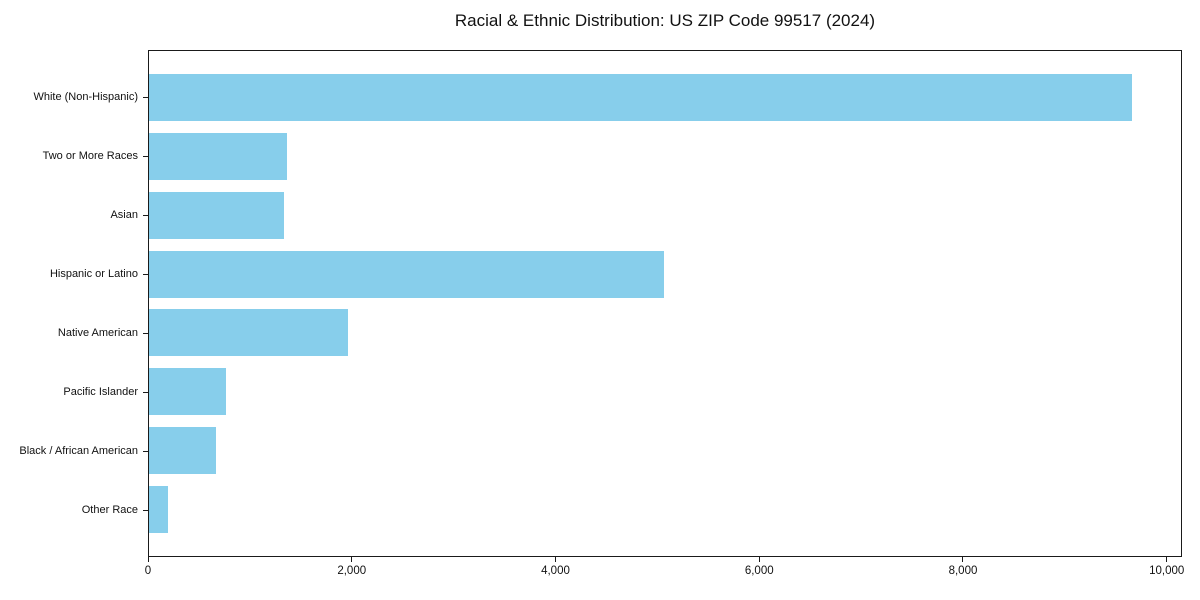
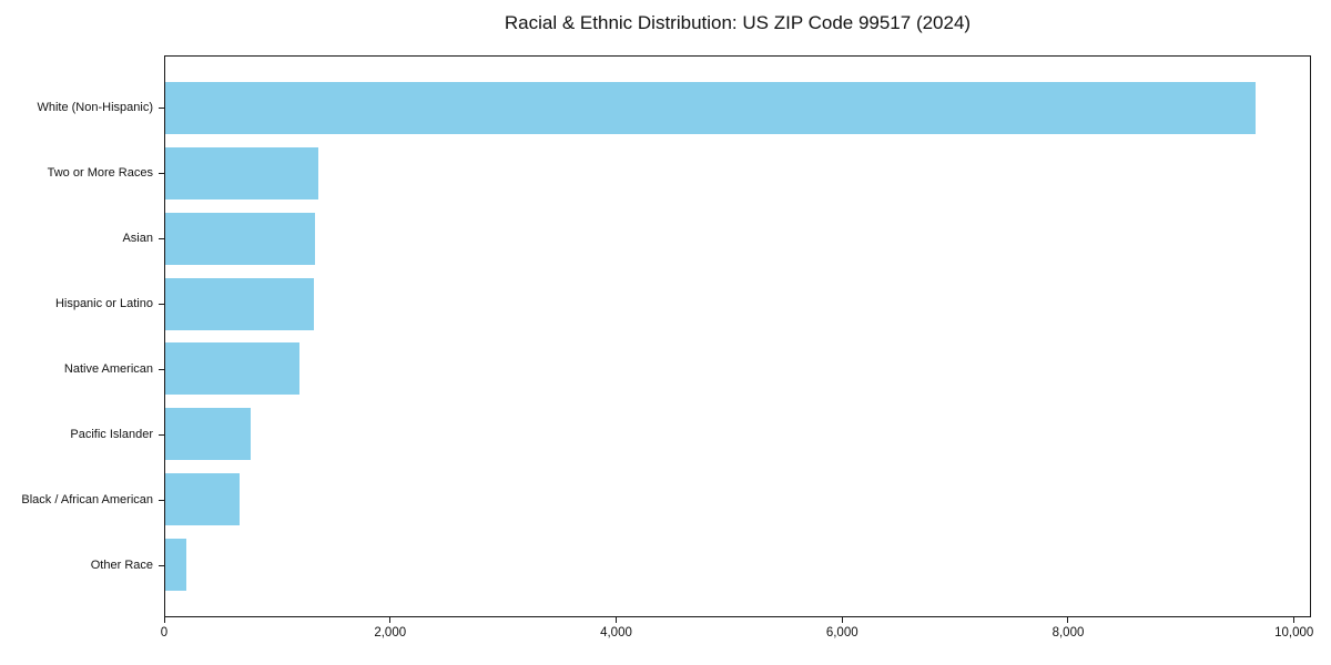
Hispanic or Latino: 5070 -> 1320
Native American: 1960 -> 1190
